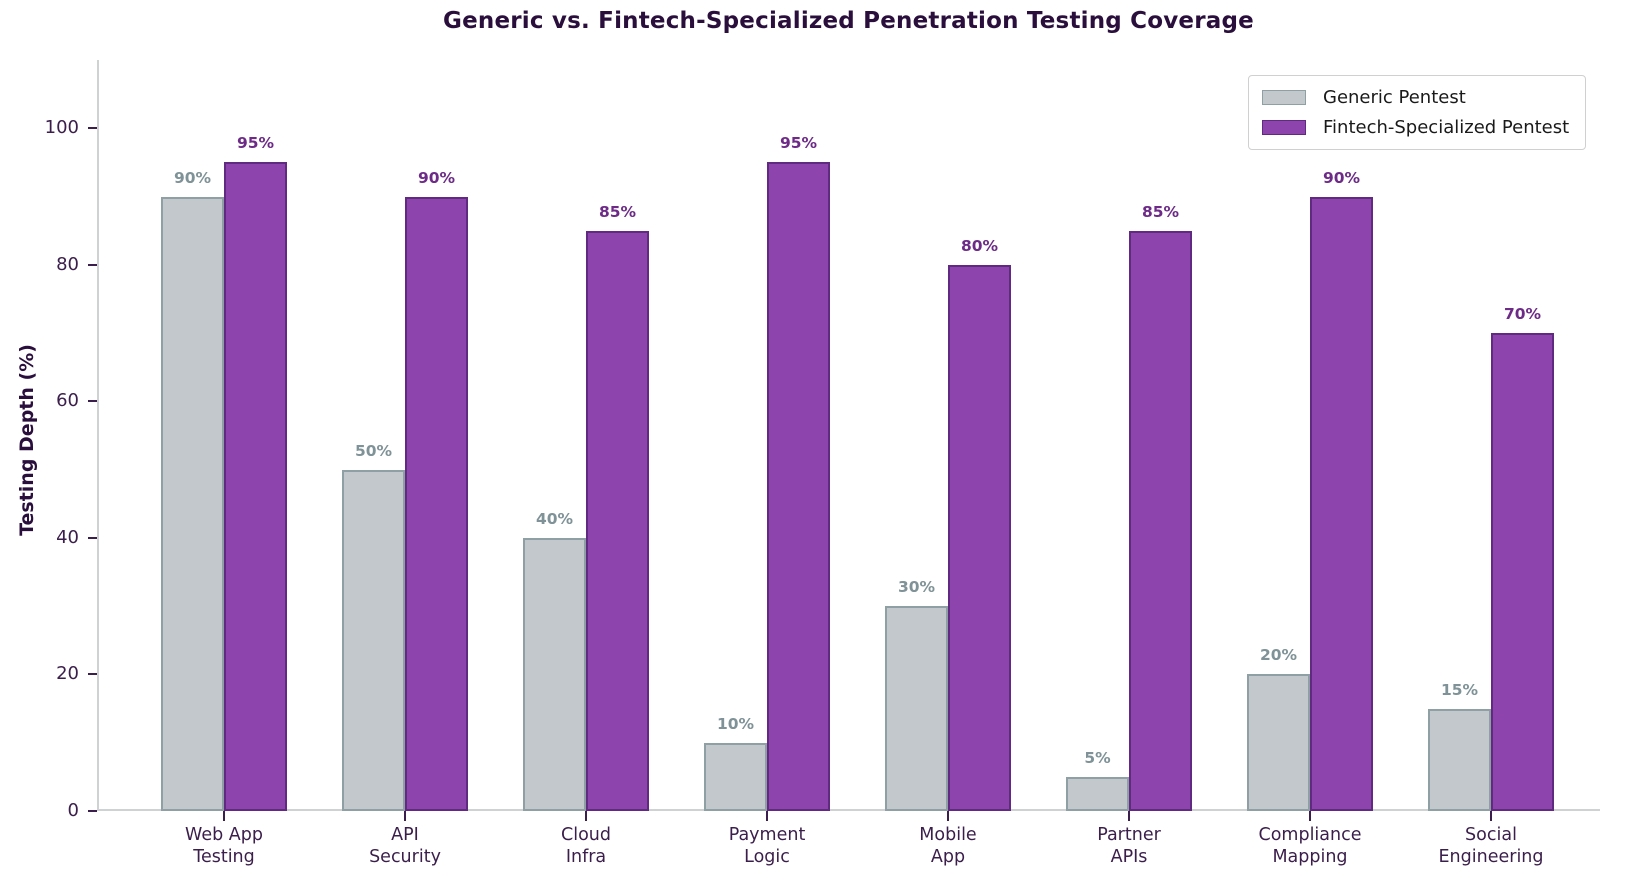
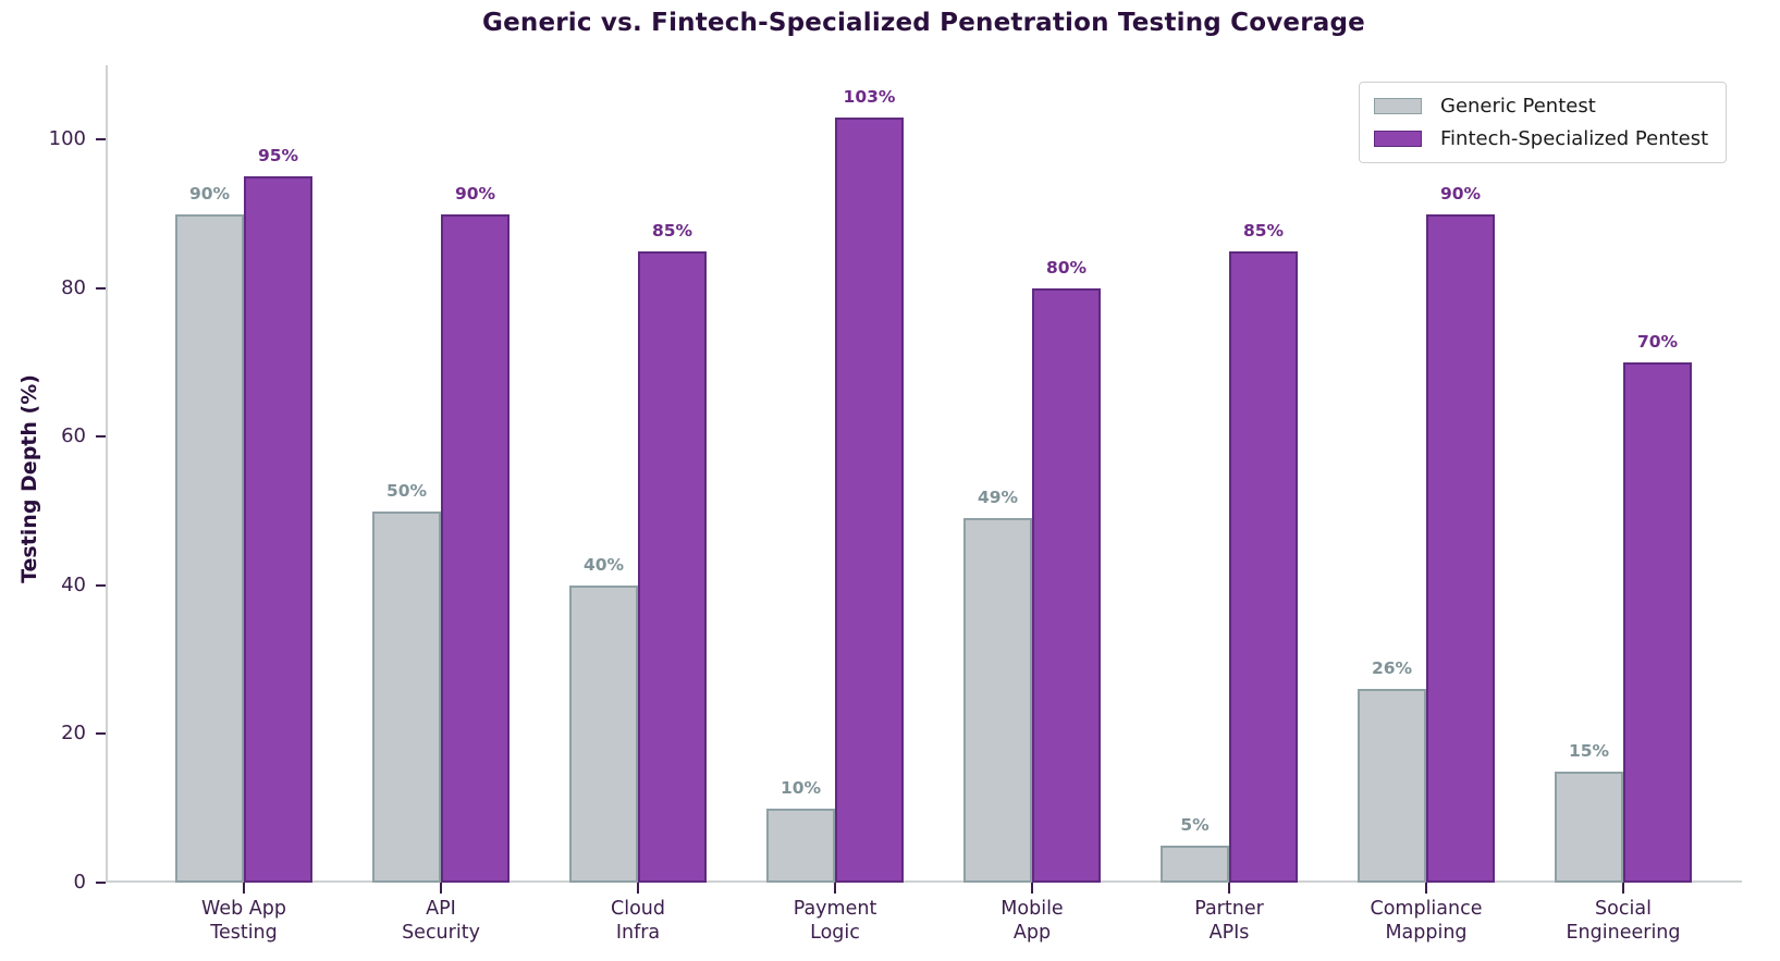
Fintech-Specialized Pentest/Payment Logic: 95% -> 103%
Generic Pentest/Mobile App: 30% -> 49%
Generic Pentest/Compliance Mapping: 20% -> 26%
